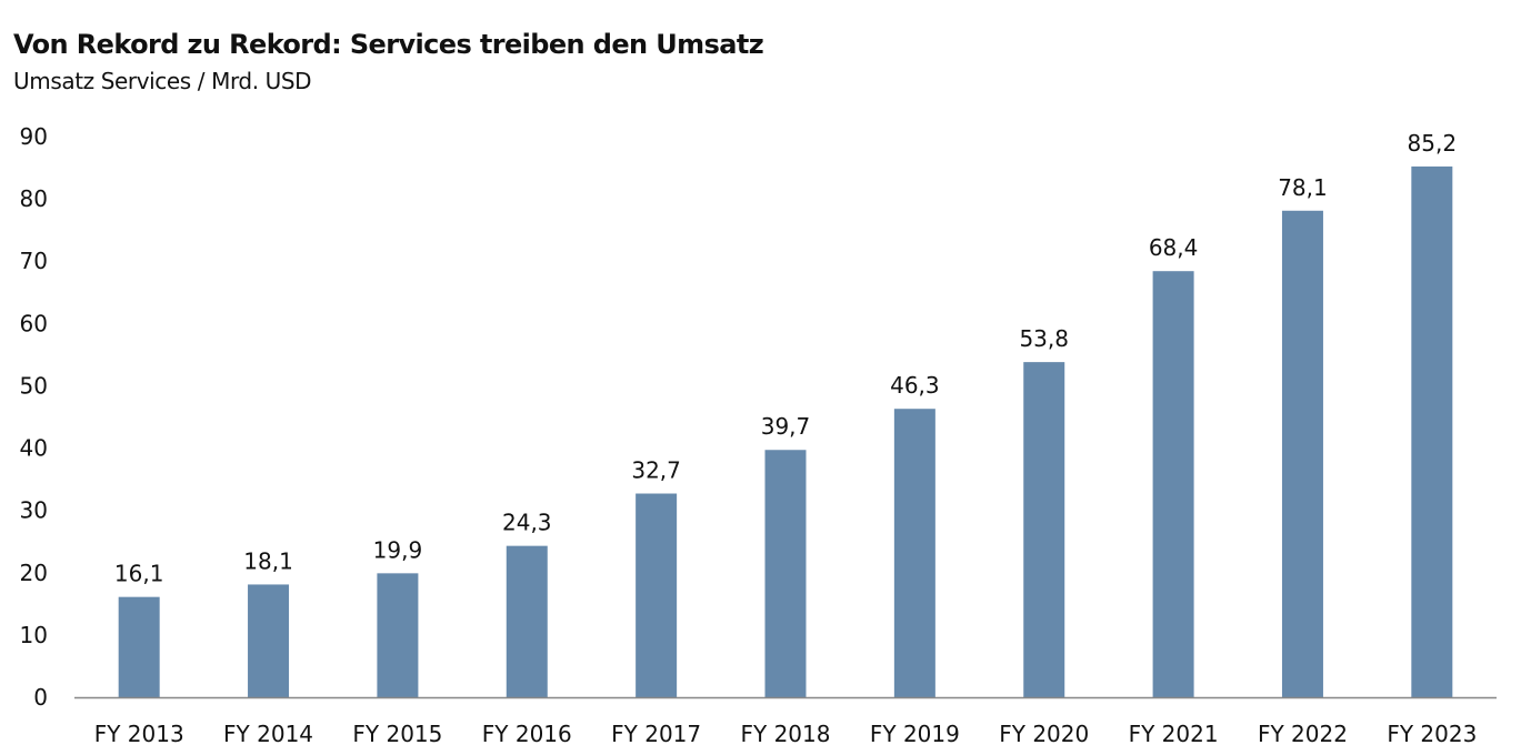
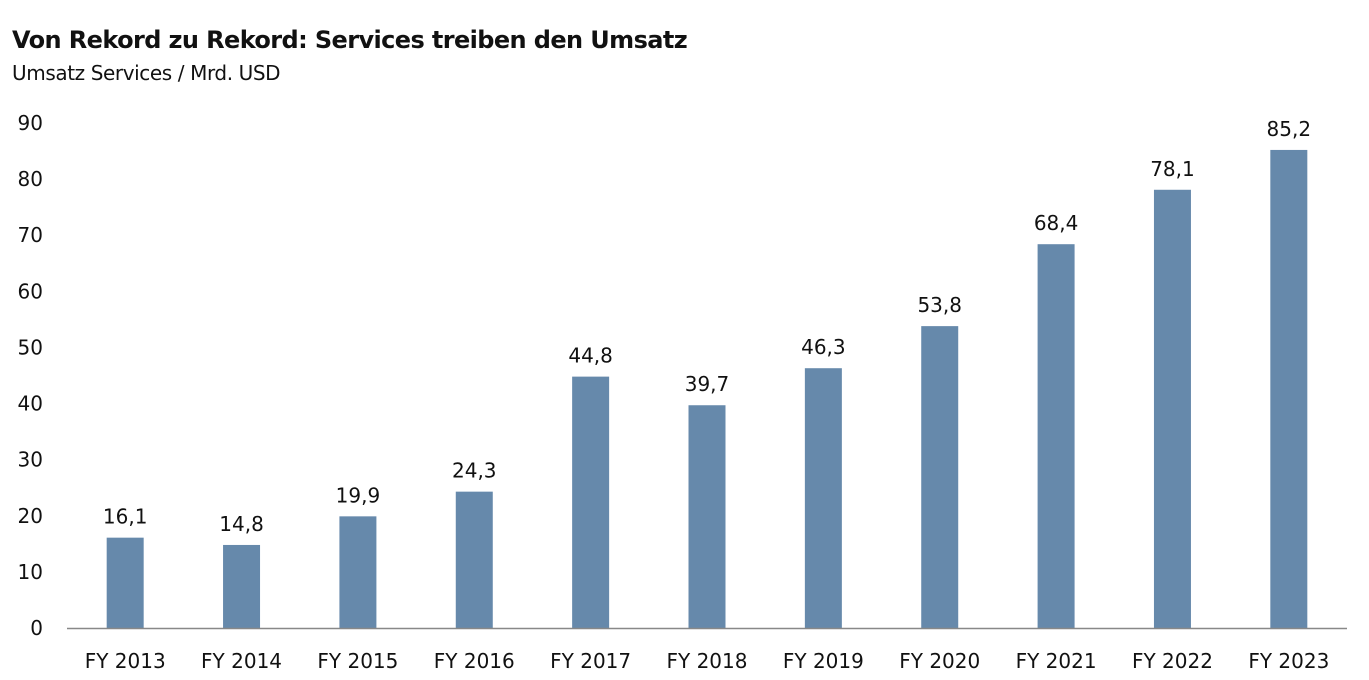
FY 2014: 18,1 -> 14,8
FY 2017: 32,7 -> 44,8
